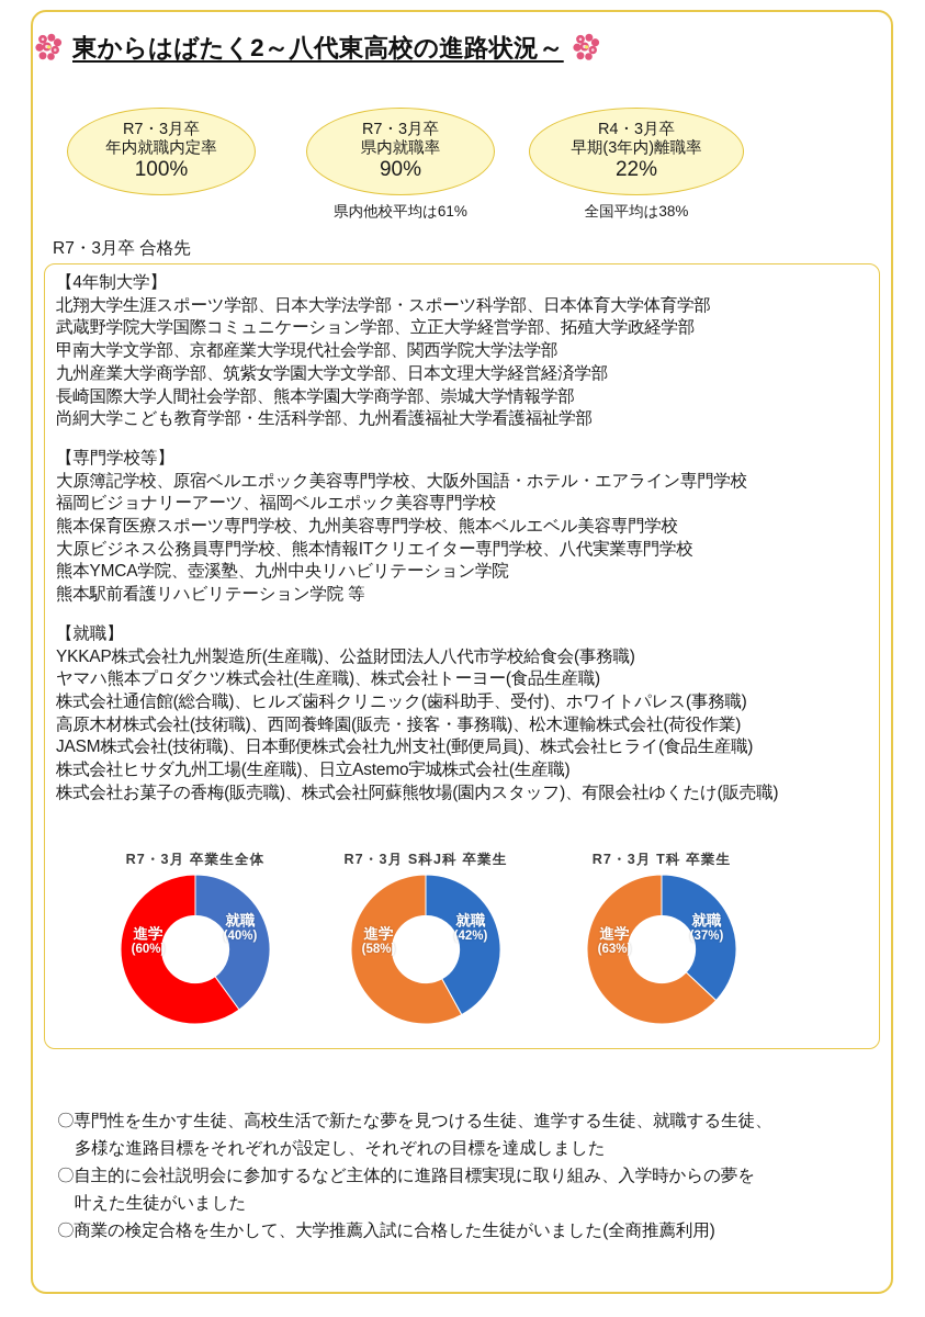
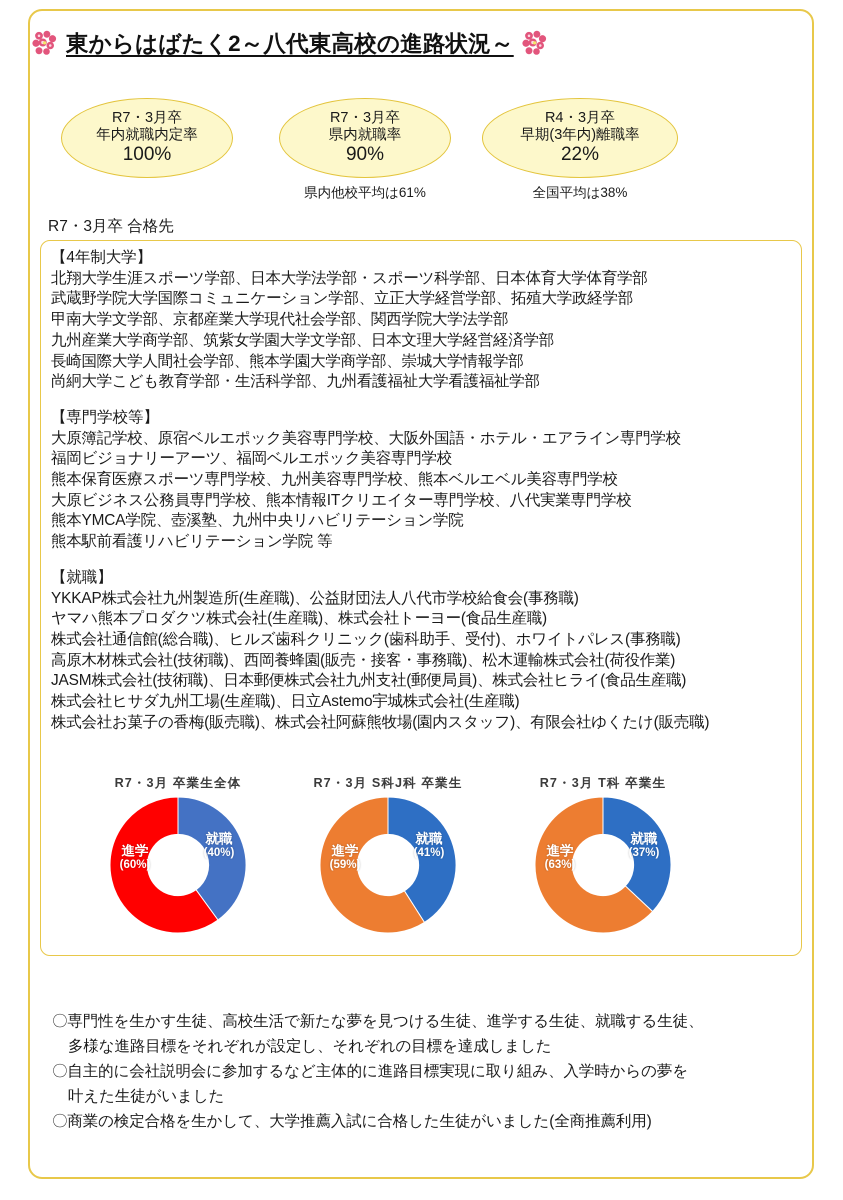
R7・3月 S科J科 卒業生/就職: 42% -> 41%
R7・3月 S科J科 卒業生/進学: 58% -> 59%
